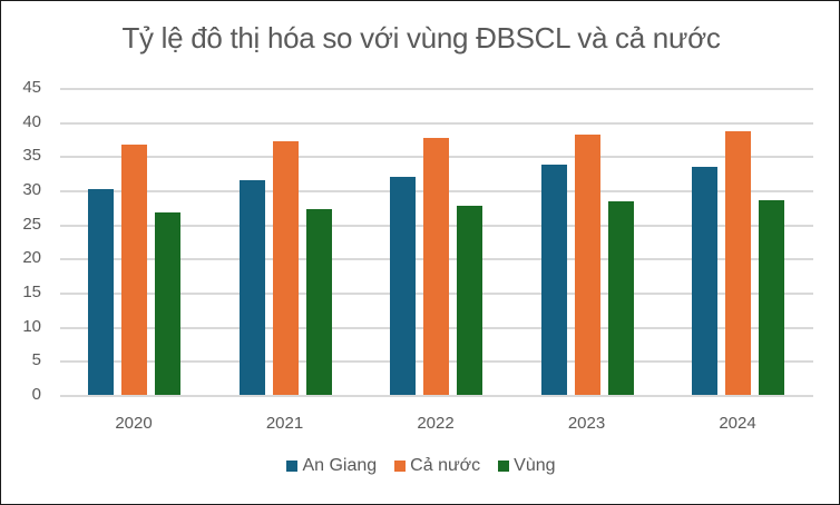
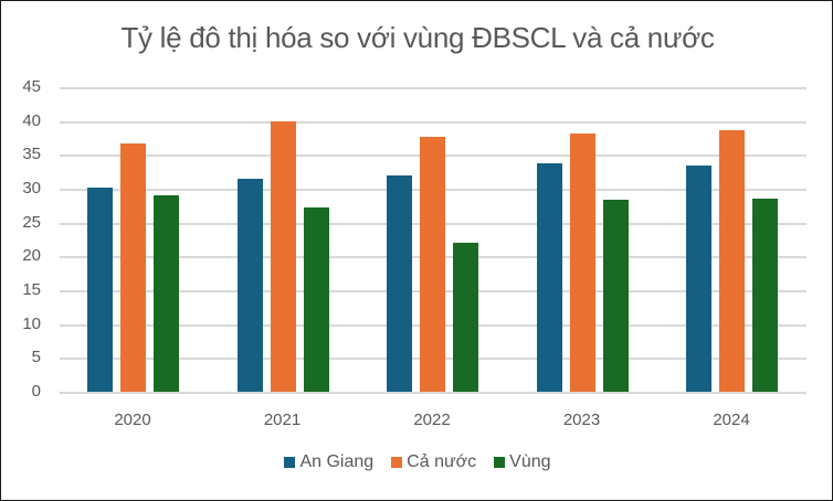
Vùng/2020: 27 -> 29
Cả nước/2021: 37 -> 40
Vùng/2022: 28 -> 22
